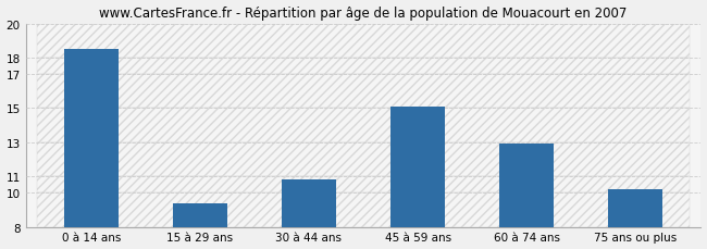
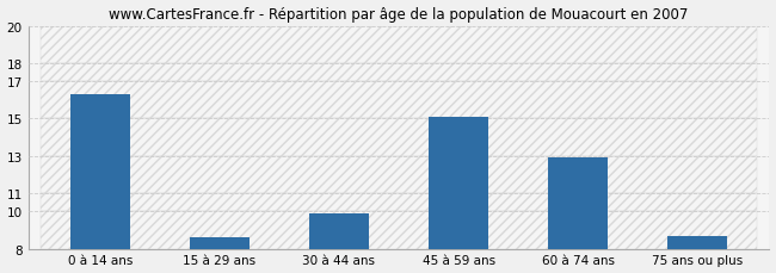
0 à 14 ans: 18.5 -> 16.3
15 à 29 ans: 9.4 -> 8.6
30 à 44 ans: 10.8 -> 9.9
75 ans ou plus: 10.2 -> 8.7
